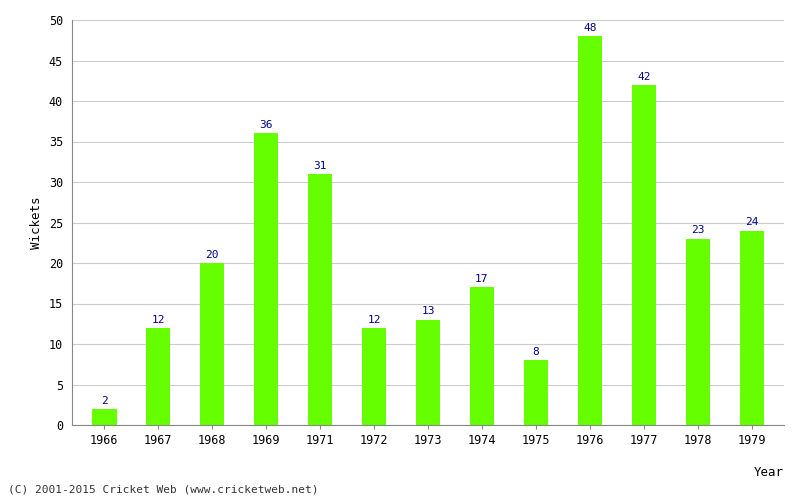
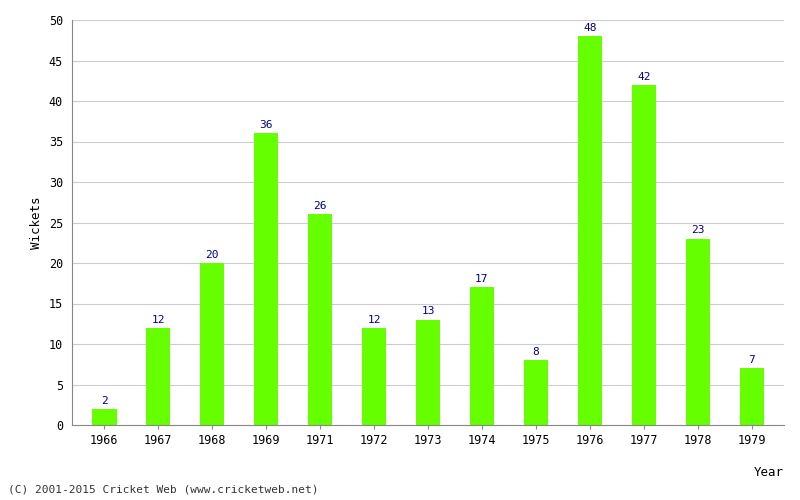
1971: 31 -> 26
1979: 24 -> 7
